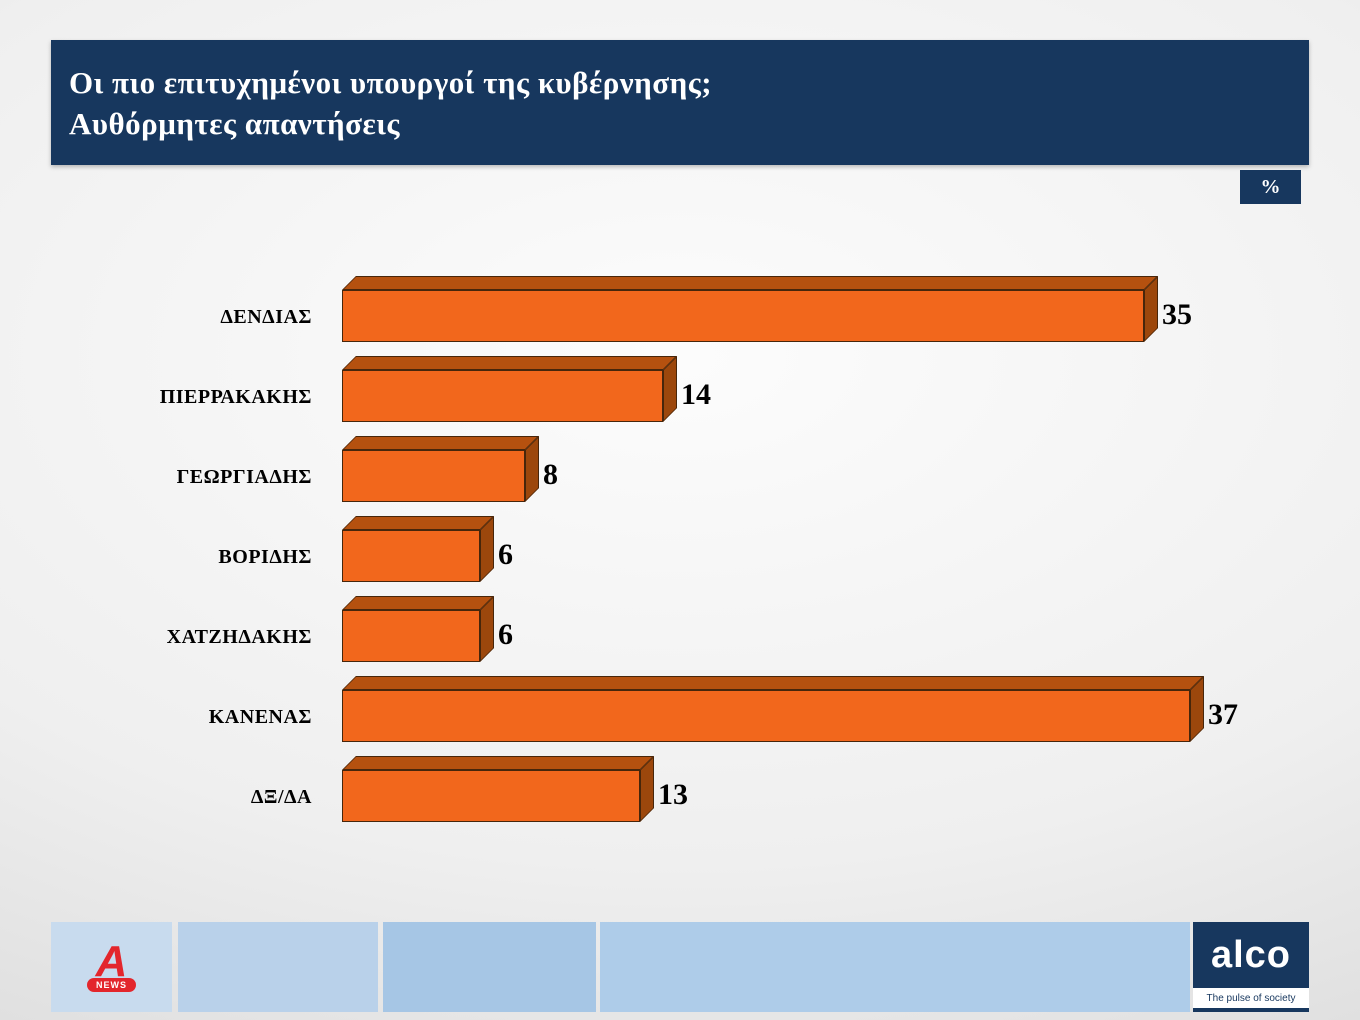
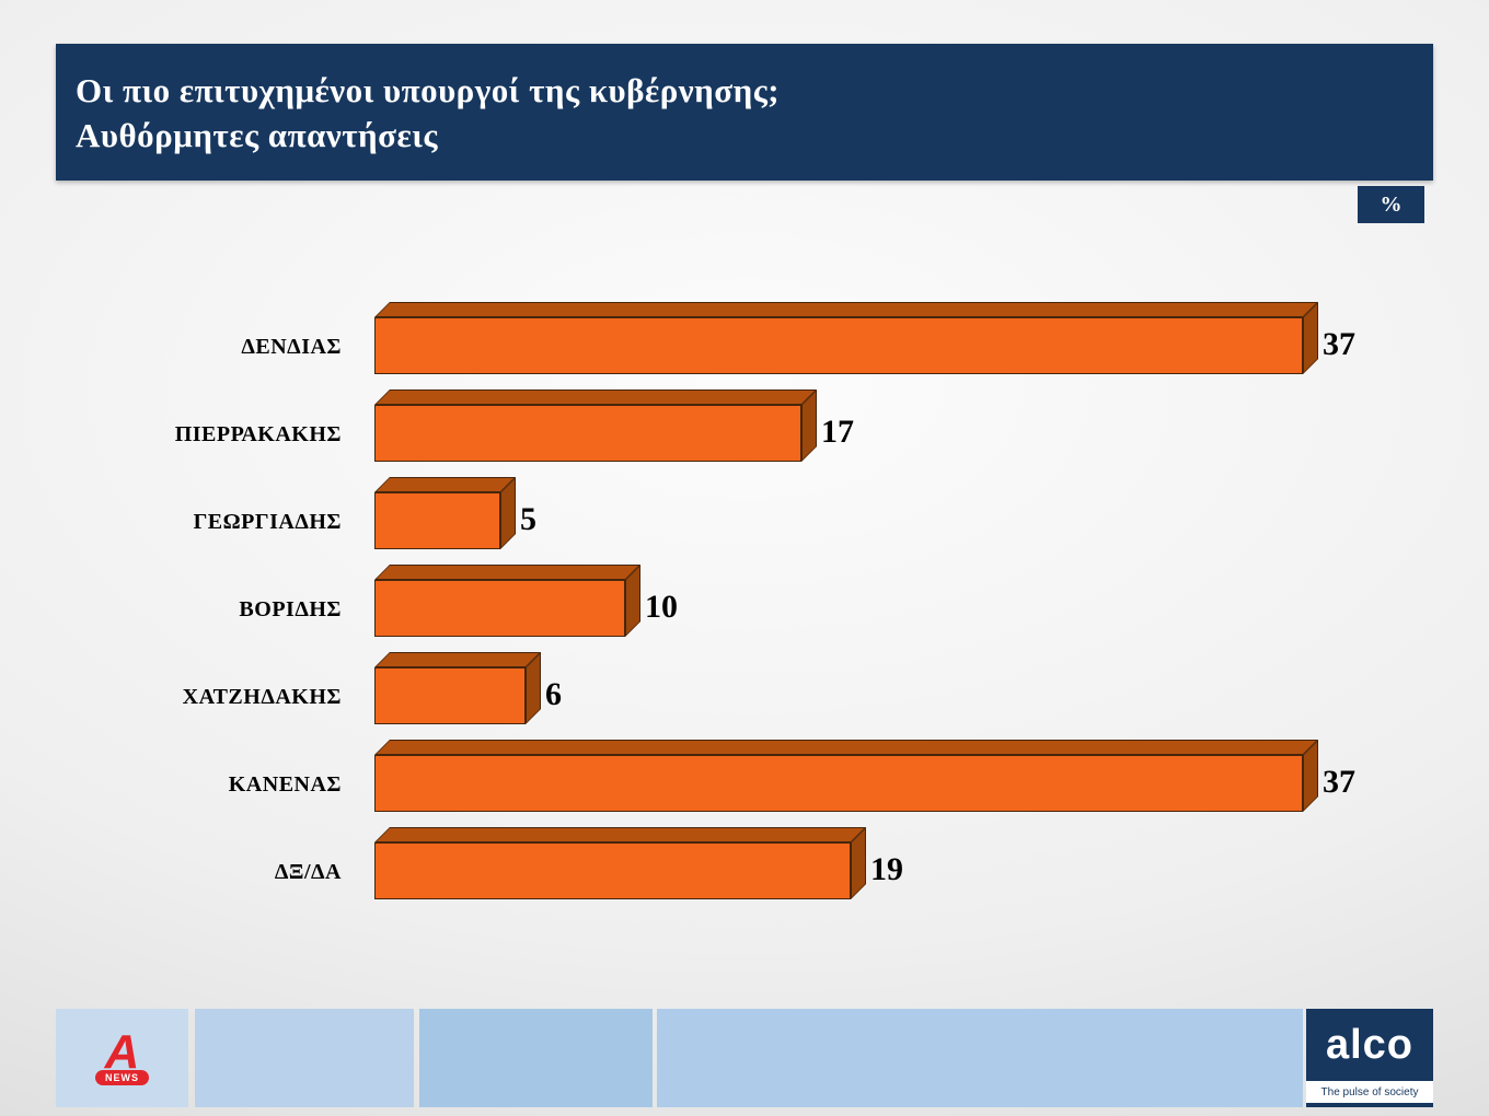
ΔΕΝΔΙΑΣ: 35 -> 37
ΠΙΕΡΡΑΚΑΚΗΣ: 14 -> 17
ΓΕΩΡΓΙΑΔΗΣ: 8 -> 5
ΒΟΡΙΔΗΣ: 6 -> 10
ΔΞ/ΔΑ: 13 -> 19
